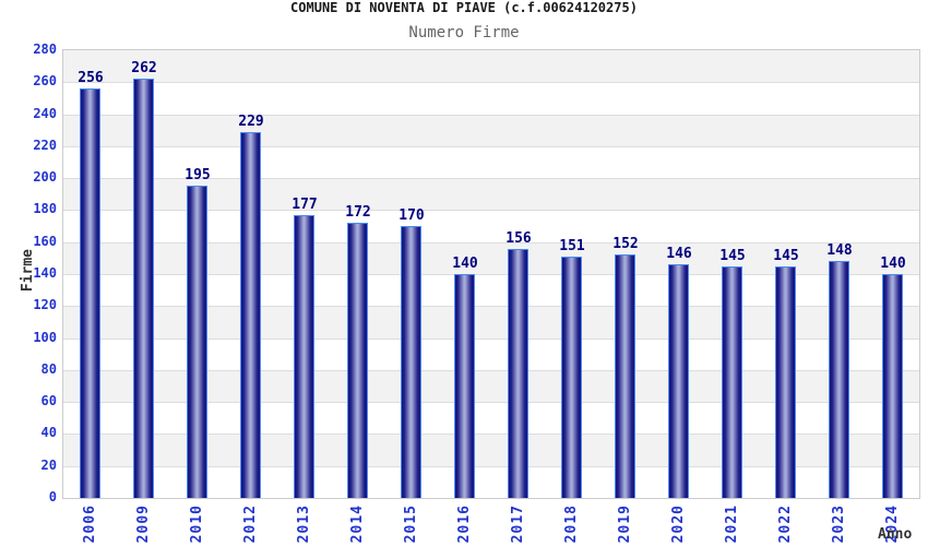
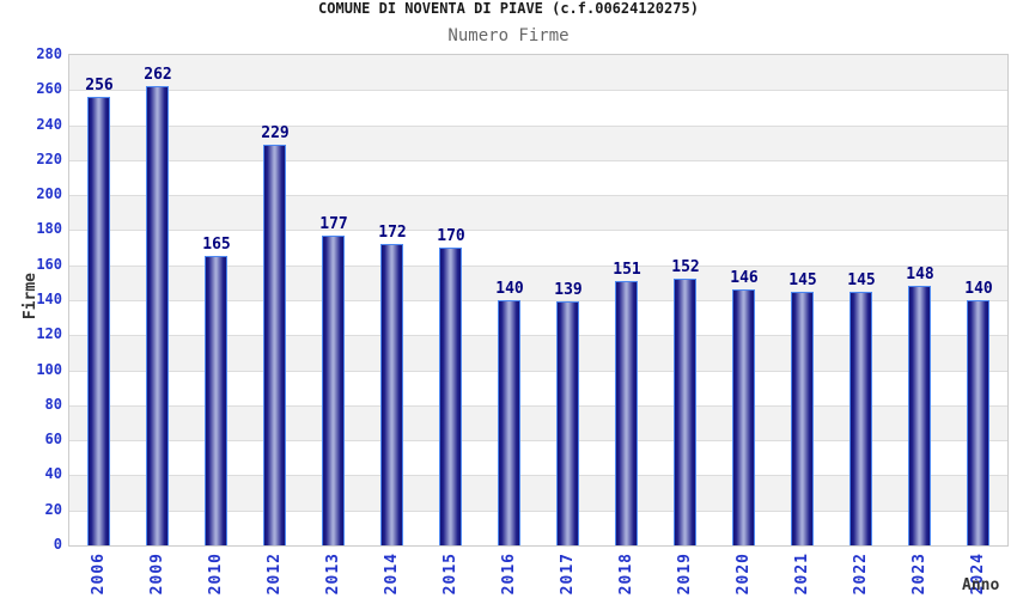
2010: 195 -> 165
2017: 156 -> 139
